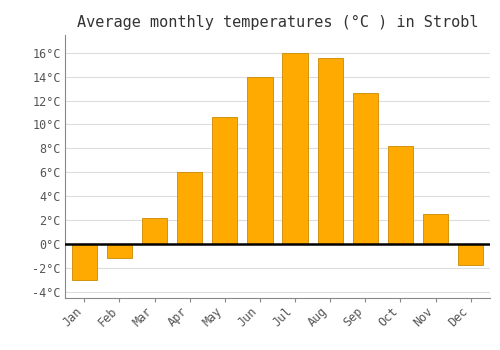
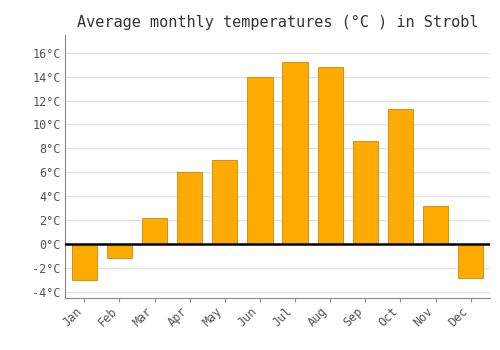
May: 10.6°C -> 7.0°C
Jul: 16.0°C -> 15.2°C
Aug: 15.6°C -> 14.8°C
Sep: 12.6°C -> 8.6°C
Oct: 8.2°C -> 11.3°C
Nov: 2.5°C -> 3.2°C
Dec: -1.8°C -> -2.9°C
